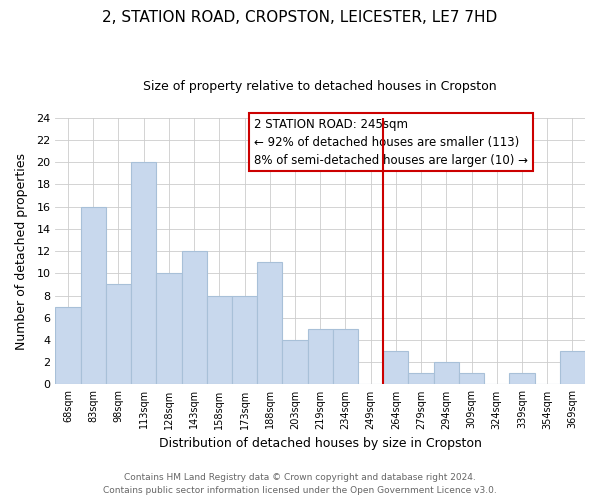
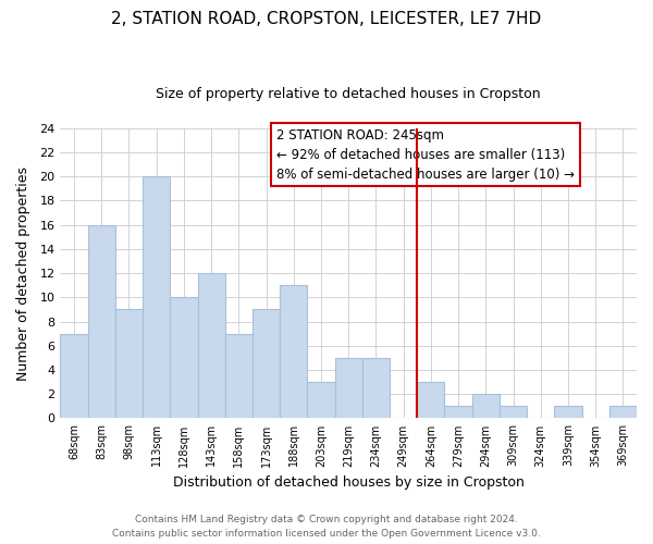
158sqm: 8 -> 7
173sqm: 8 -> 9
203sqm: 4 -> 3
369sqm: 3 -> 1
